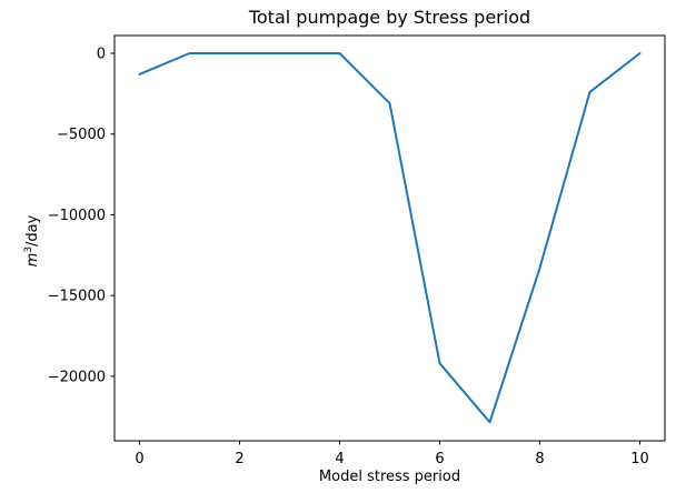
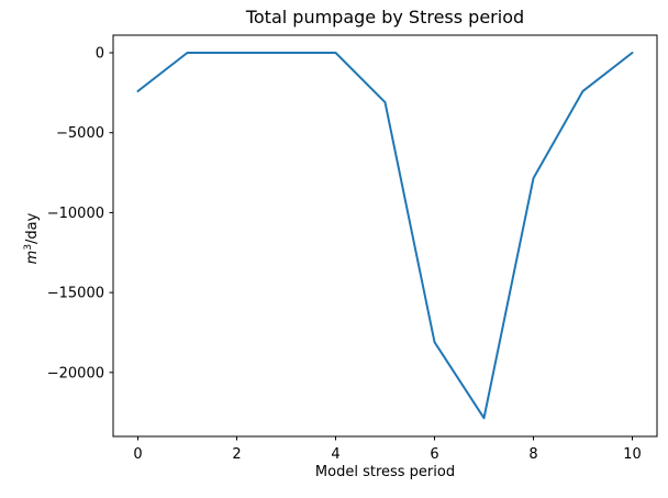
0: -1300 -> -2400
6: -19200 -> -18100
8: -13300 -> -7800
